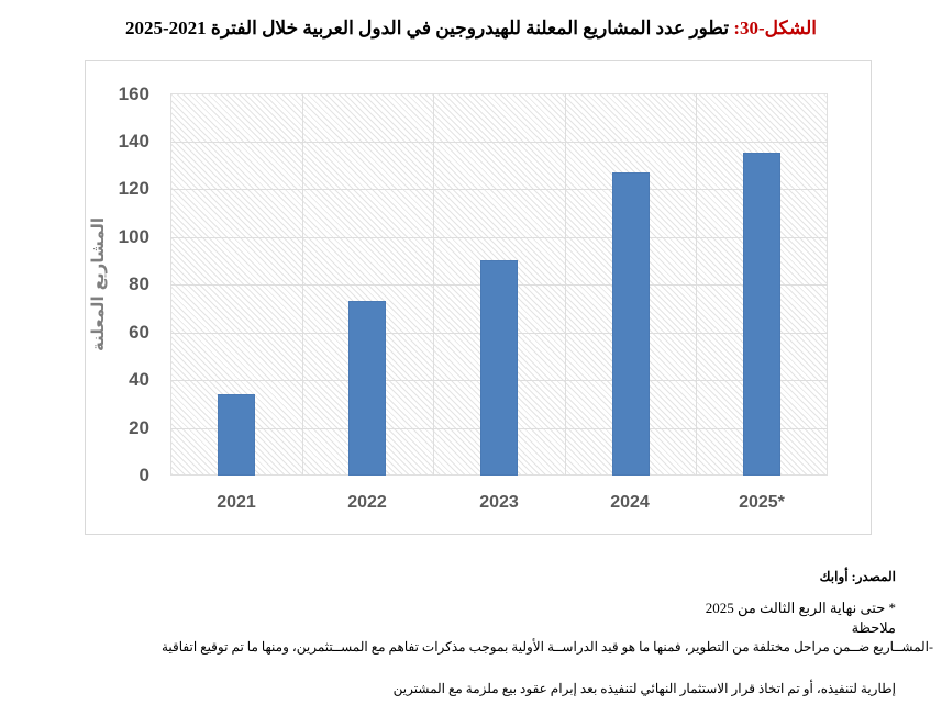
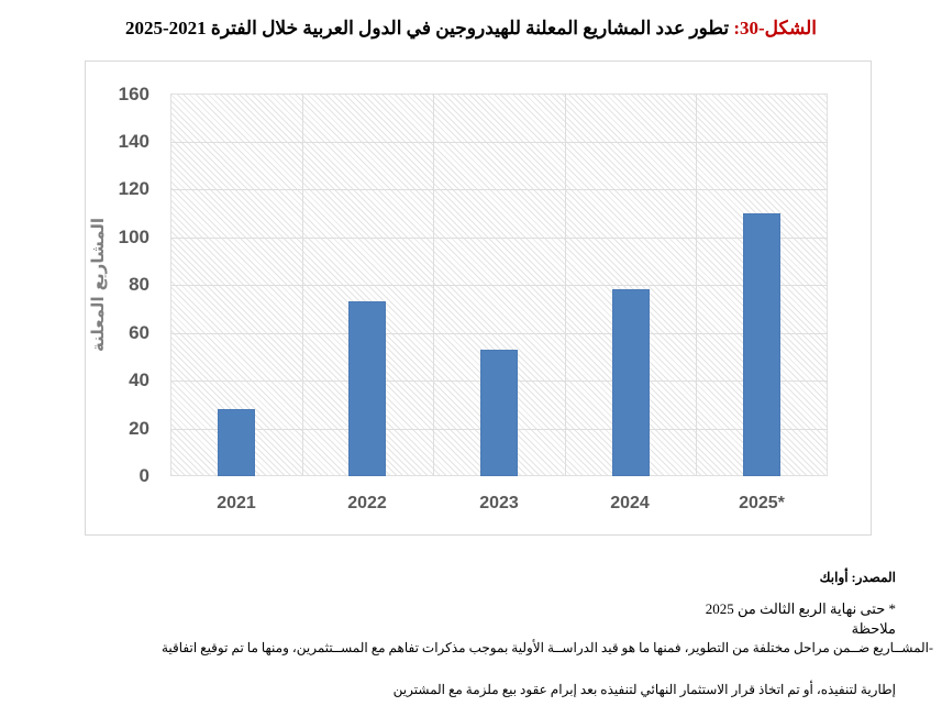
2021: 34 -> 28
2023: 90 -> 53
2024: 127 -> 78
2025*: 135 -> 110
